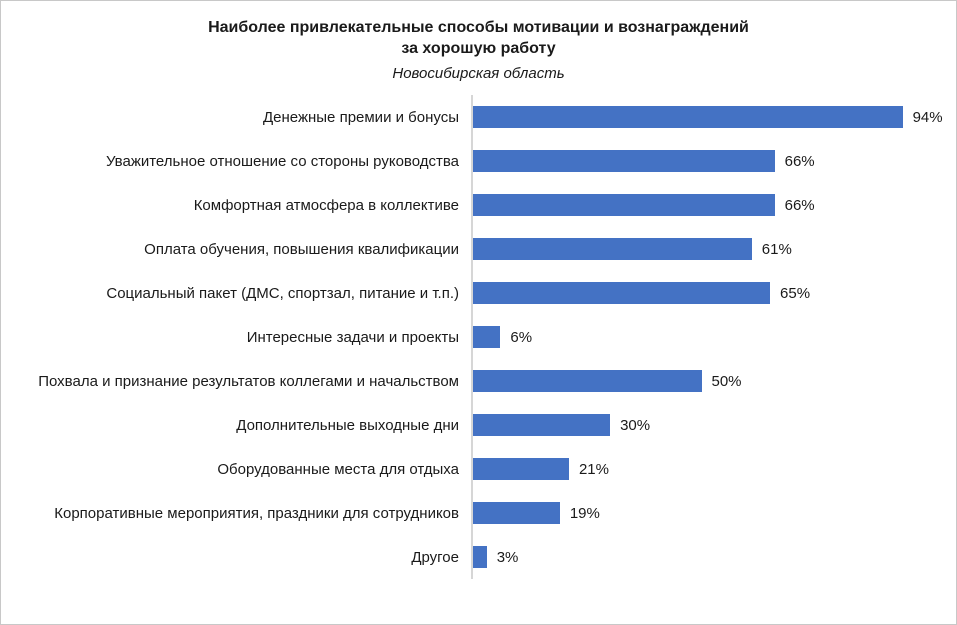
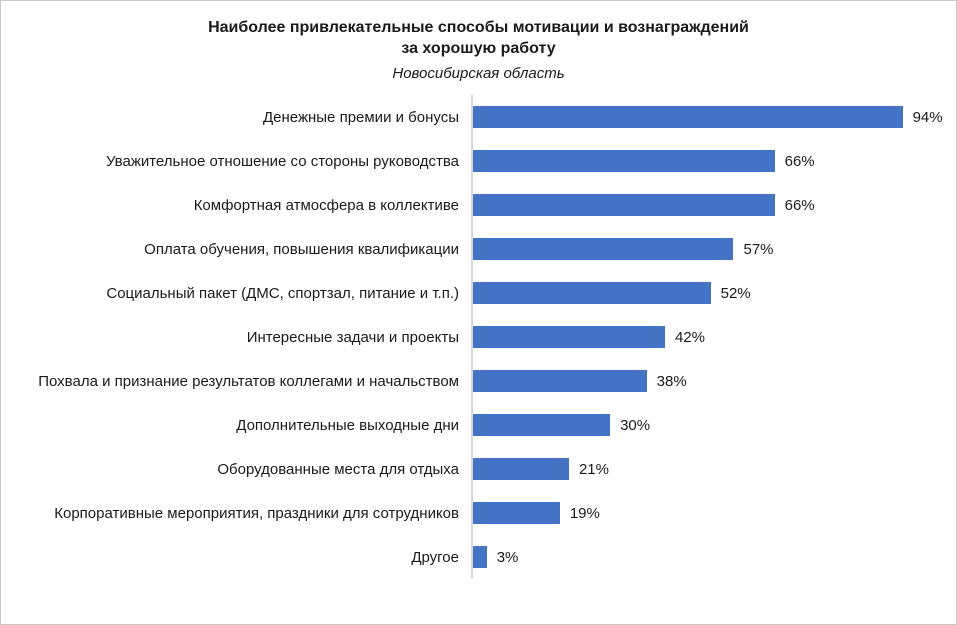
Оплата обучения, повышения квалификации: 61% -> 57%
Социальный пакет (ДМС, спортзал, питание и т.п.): 65% -> 52%
Интересные задачи и проекты: 6% -> 42%
Похвала и признание результатов коллегами и начальством: 50% -> 38%
